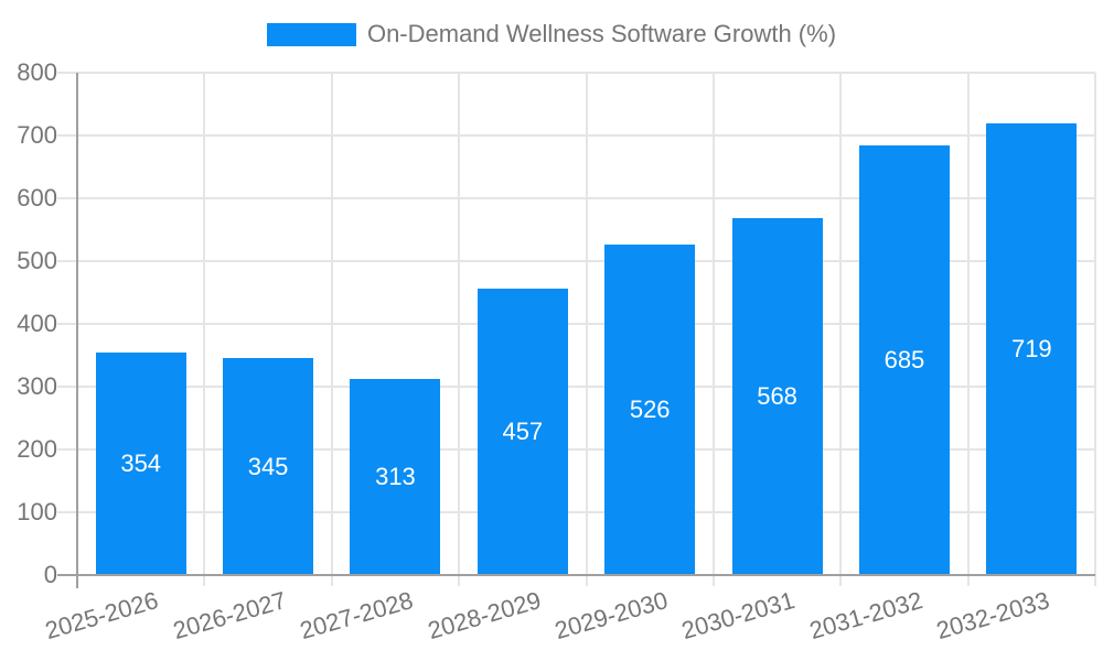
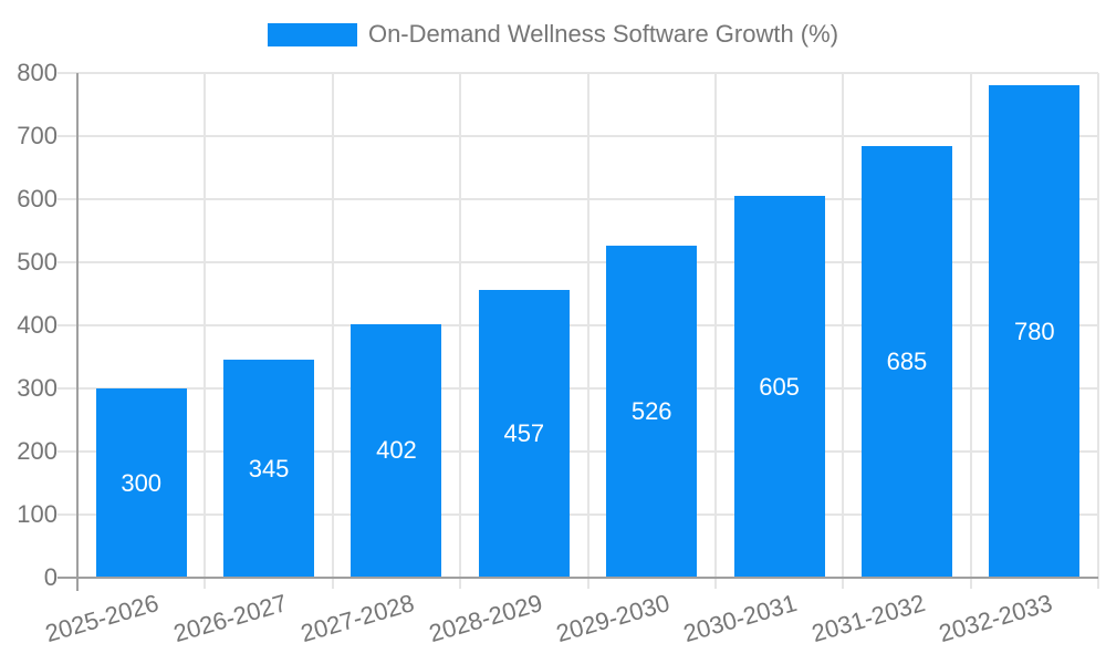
2025-2026: 354 -> 300
2027-2028: 313 -> 402
2030-2031: 568 -> 605
2032-2033: 719 -> 780
